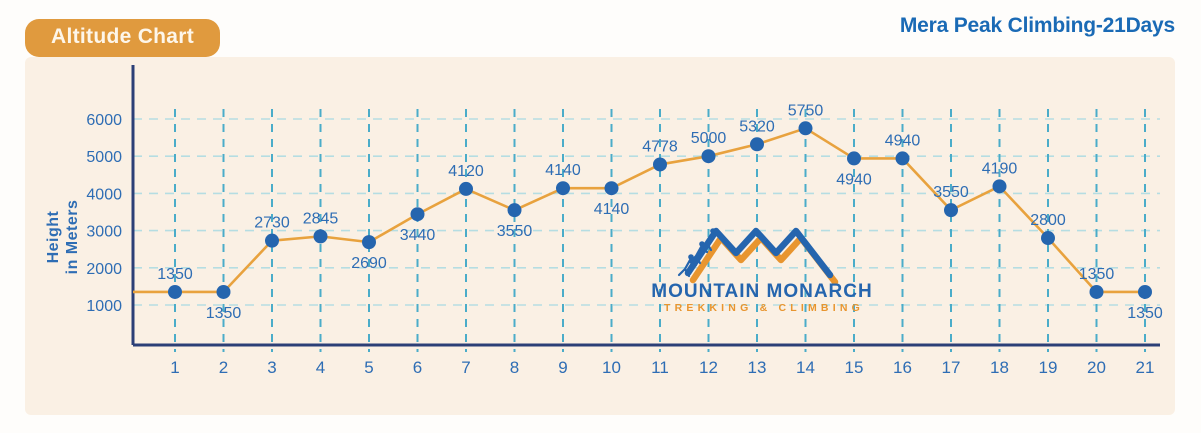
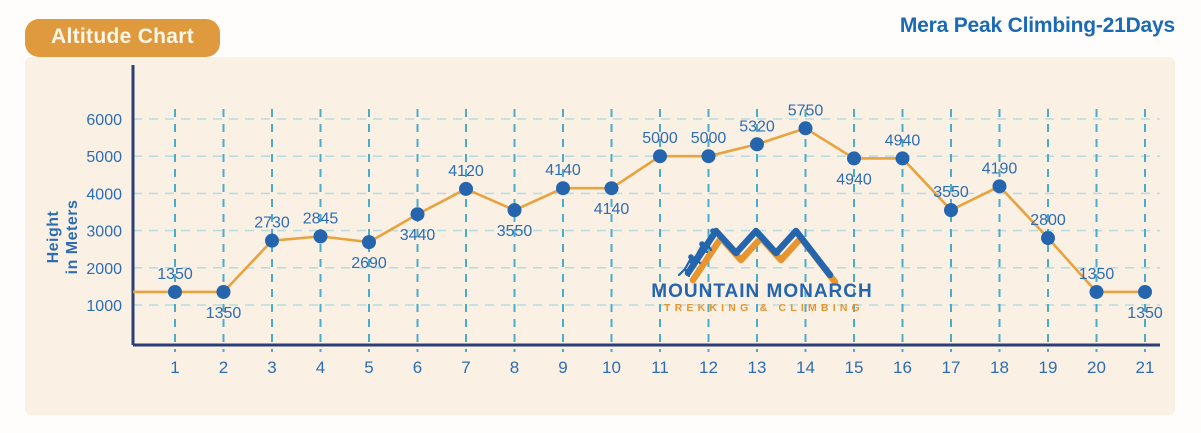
11: 4778 -> 5000
